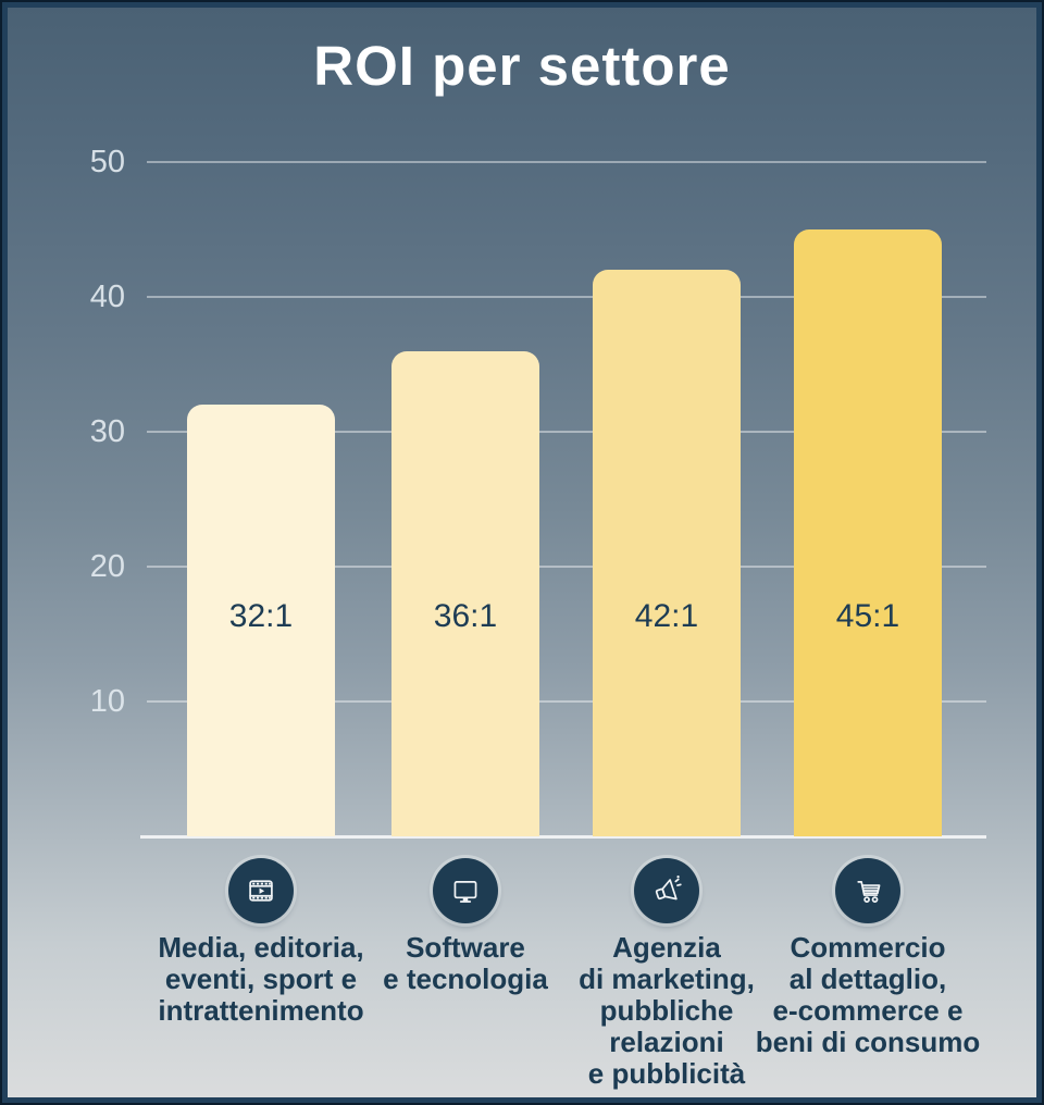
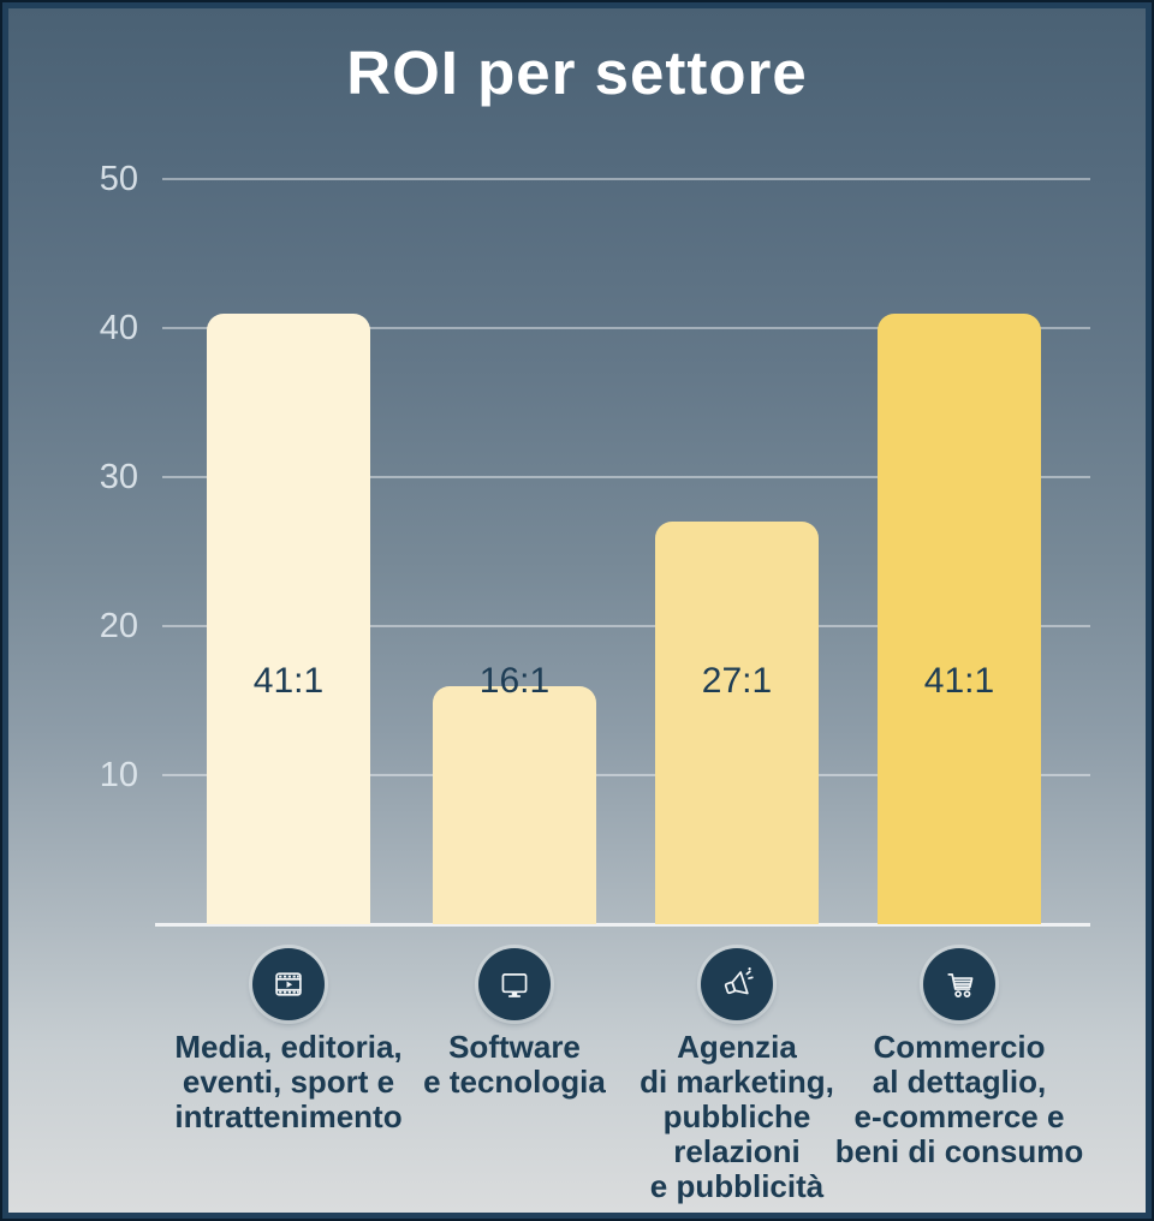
Media, editoria, eventi, sport e intrattenimento: 32 -> 41
Software e tecnologia: 36 -> 16
Agenzia di marketing, pubbliche relazioni e pubblicità: 42 -> 27
Commercio al dettaglio, e-commerce e beni di consumo: 45 -> 41
